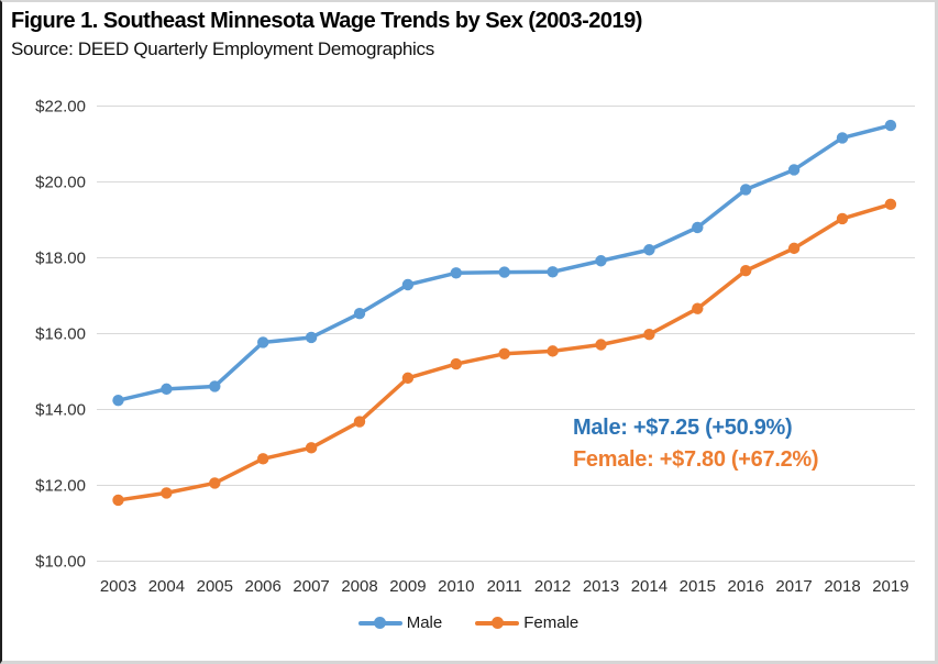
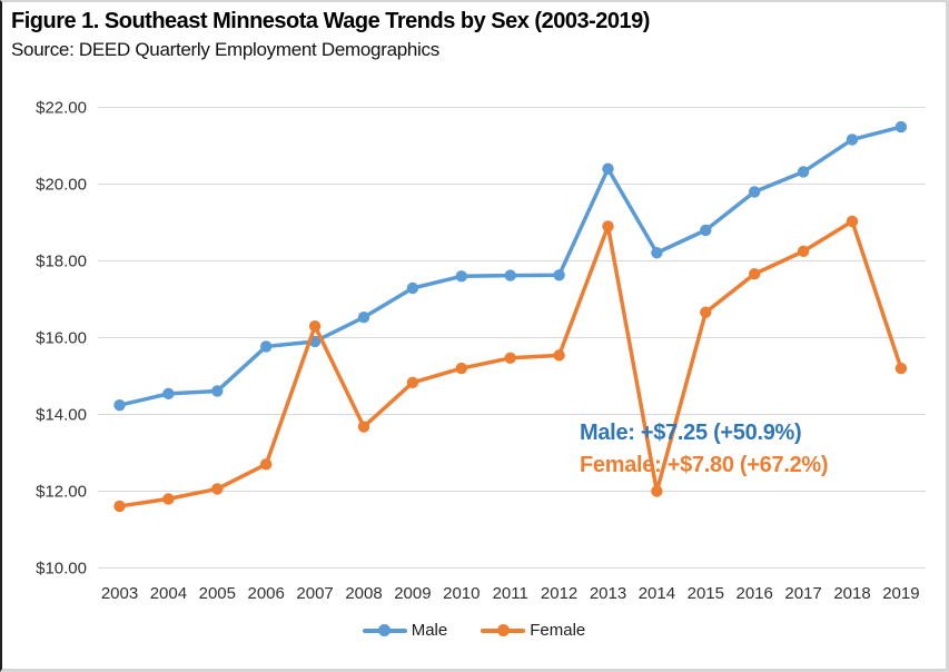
Female/2007: $13.0 -> $16.3
Male/2013: $17.9 -> $20.4
Female/2013: $15.7 -> $18.9
Female/2014: $16.0 -> $12.0
Female/2019: $19.4 -> $15.2
